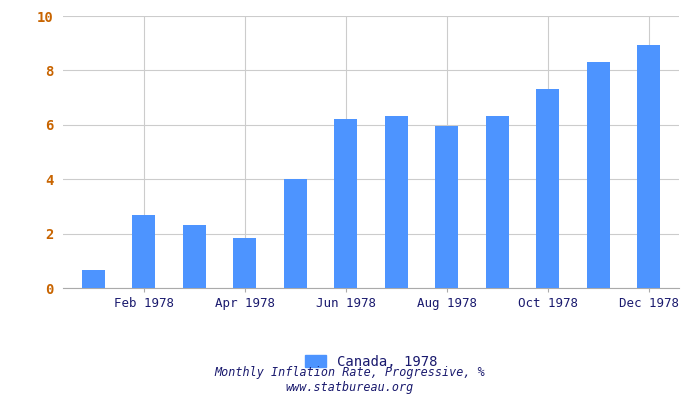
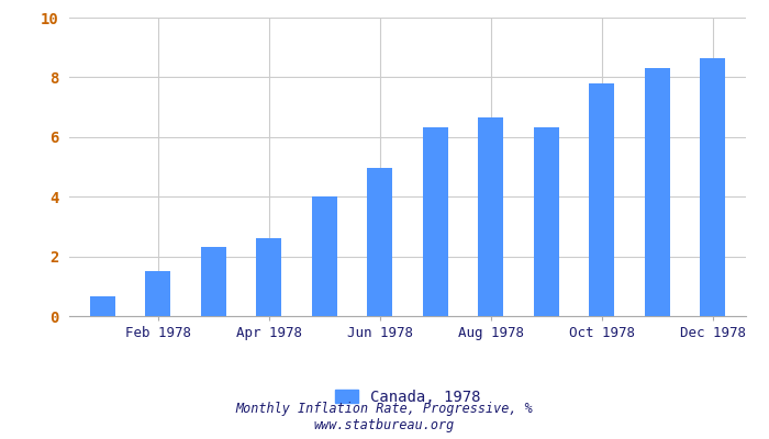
Feb 1978: 2.70 -> 1.50
Apr 1978: 1.85 -> 2.62
Jun 1978: 6.20 -> 4.95
Aug 1978: 5.95 -> 6.65
Oct 1978: 7.30 -> 7.80
Dec 1978: 8.95 -> 8.65
